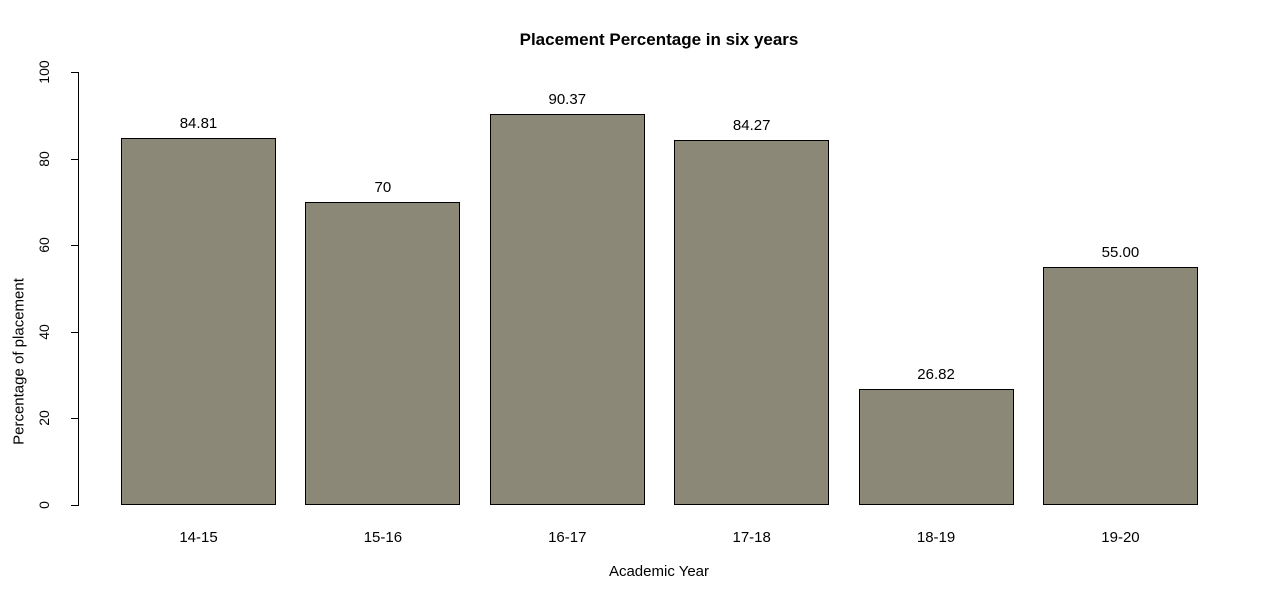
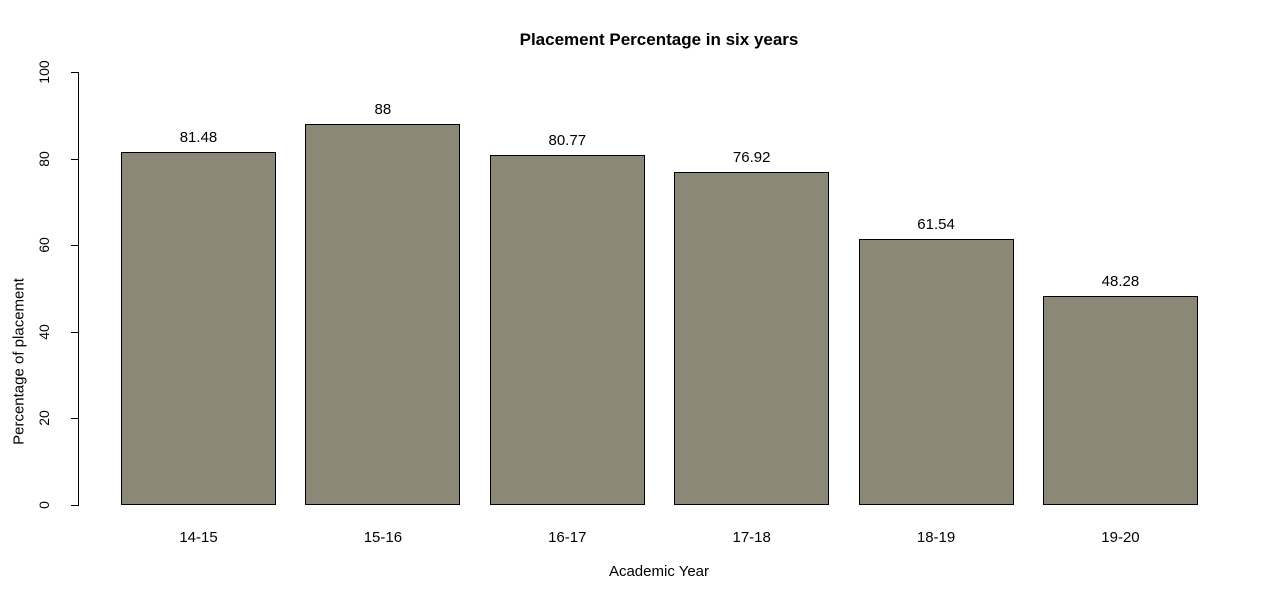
14-15: 84.81 -> 81.48
15-16: 70 -> 88
16-17: 90.37 -> 80.77
17-18: 84.27 -> 76.92
18-19: 26.82 -> 61.54
19-20: 55.00 -> 48.28
